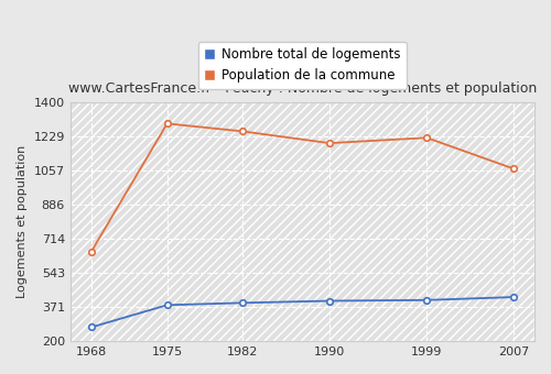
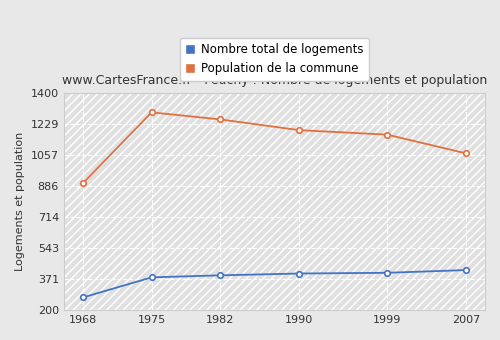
Population de la commune/1968: 650 -> 900
Population de la commune/1999: 1220 -> 1170
